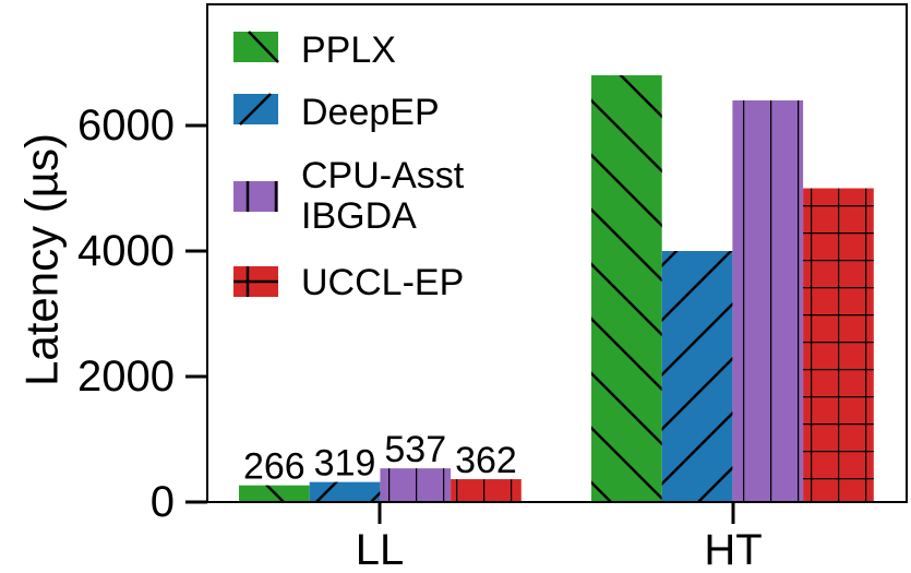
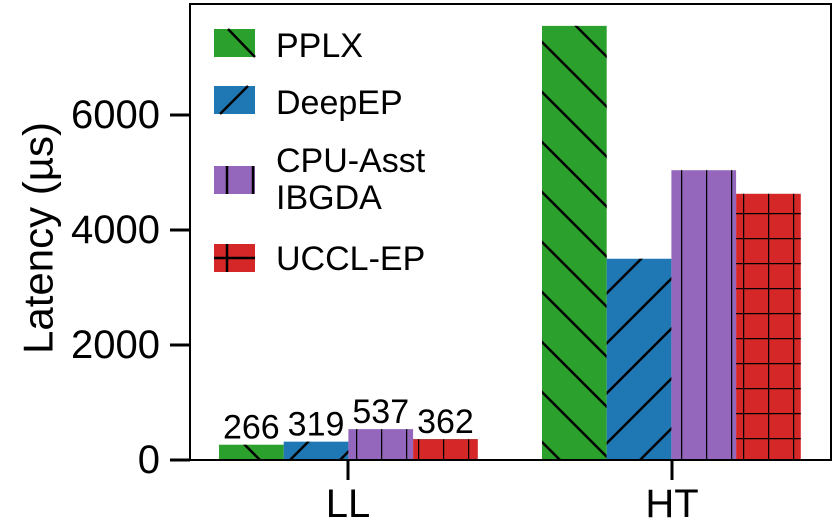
PPLX/HT: 6800 -> 7600
DeepEP/HT: 4000 -> 3500
CPU-Asst IBGDA/HT: 6400 -> 5000
UCCL-EP/HT: 5000 -> 4600
